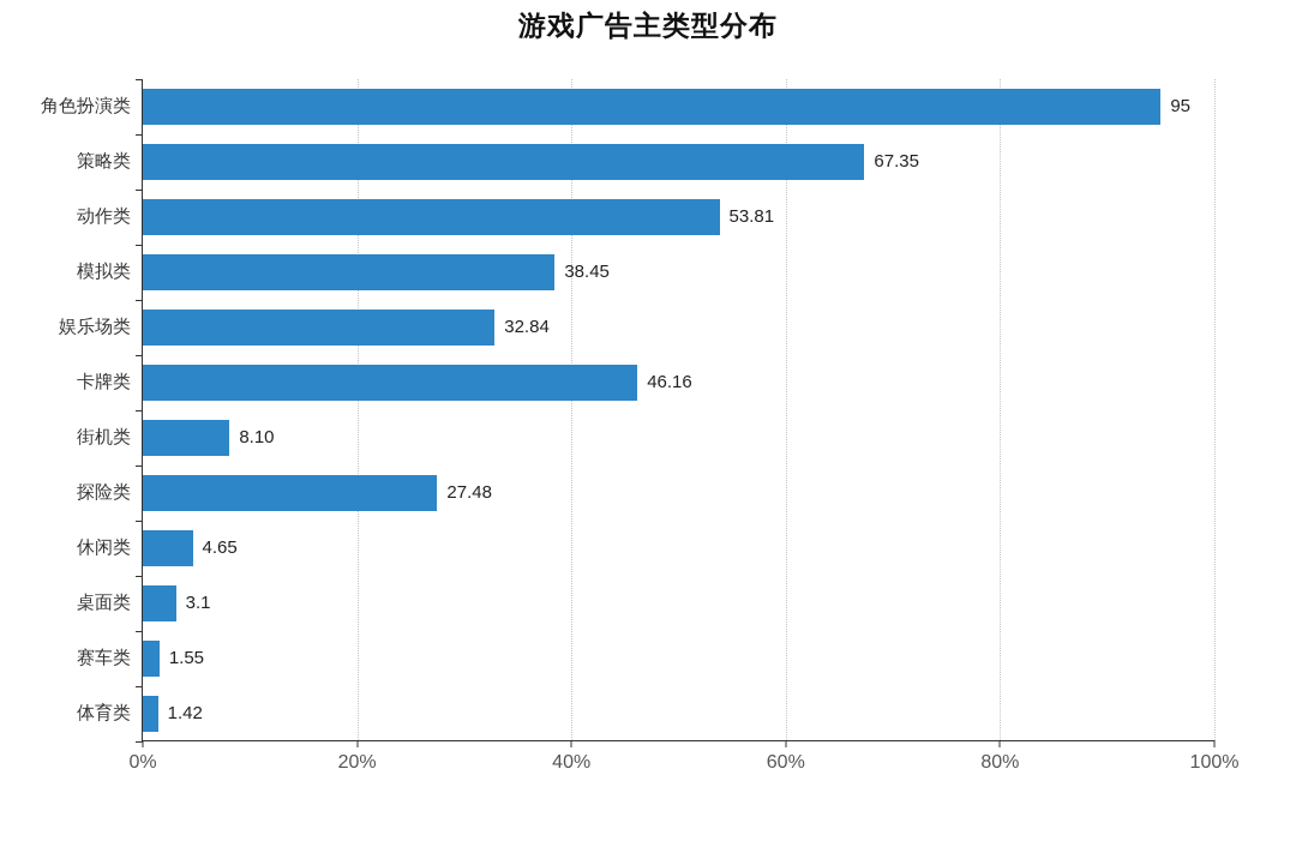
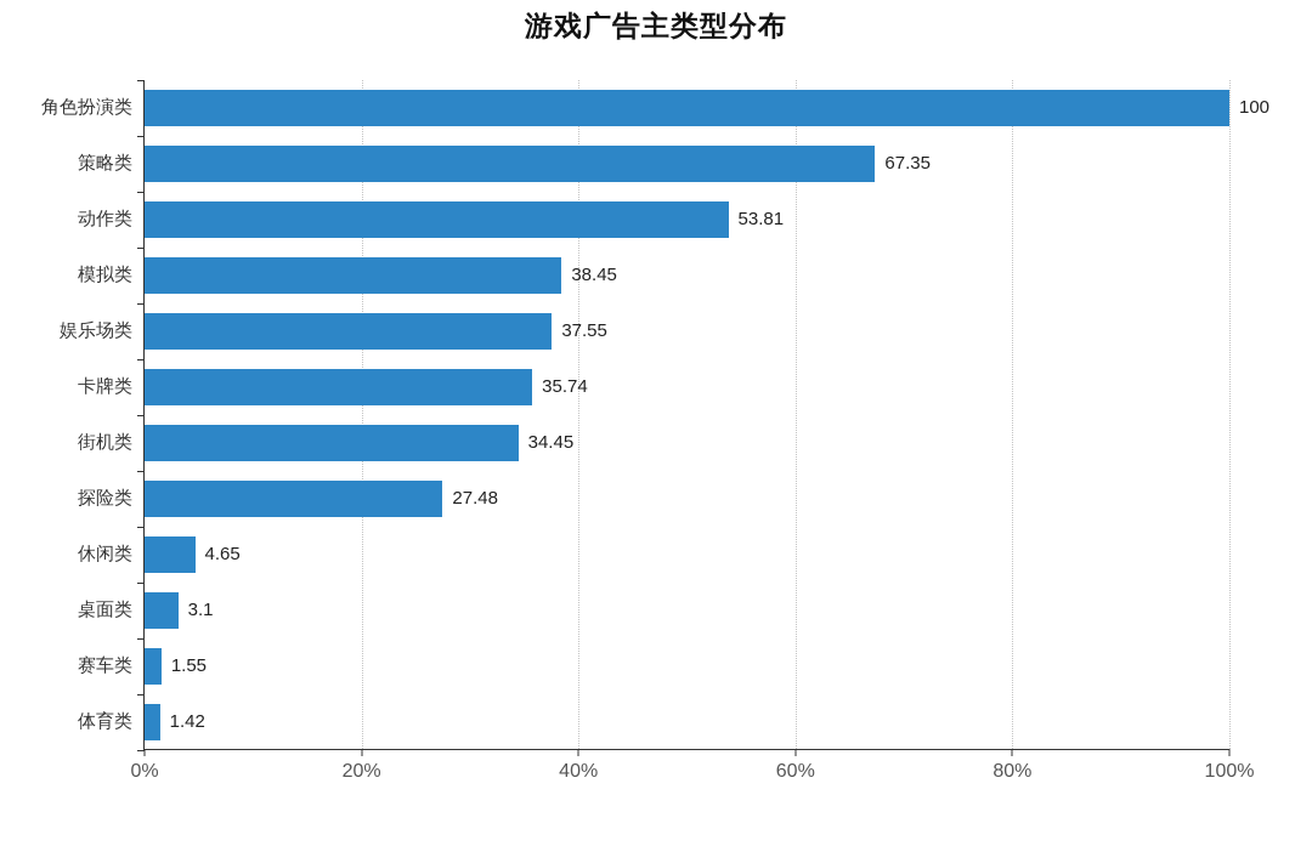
角色扮演类: 95 -> 100
娱乐场类: 32.84 -> 37.55
卡牌类: 46.16 -> 35.74
街机类: 8.10 -> 34.45
